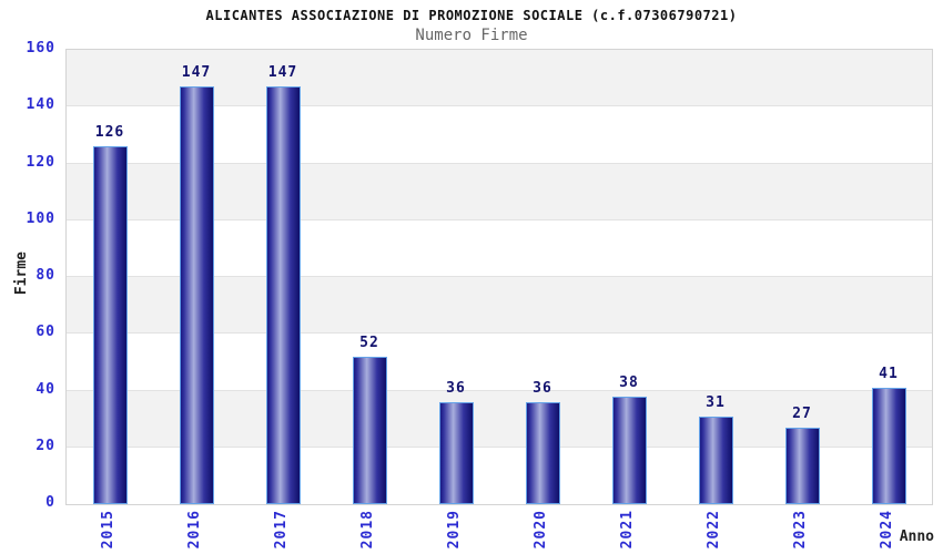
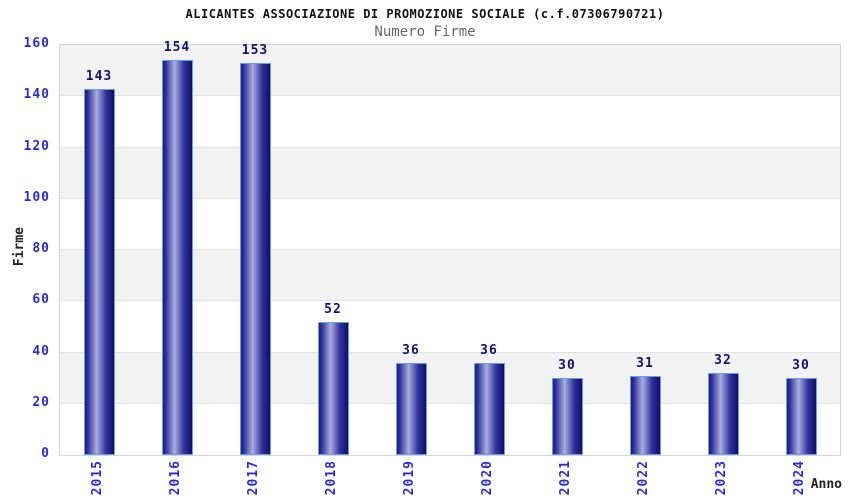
2015: 126 -> 143
2016: 147 -> 154
2017: 147 -> 153
2021: 38 -> 30
2023: 27 -> 32
2024: 41 -> 30
